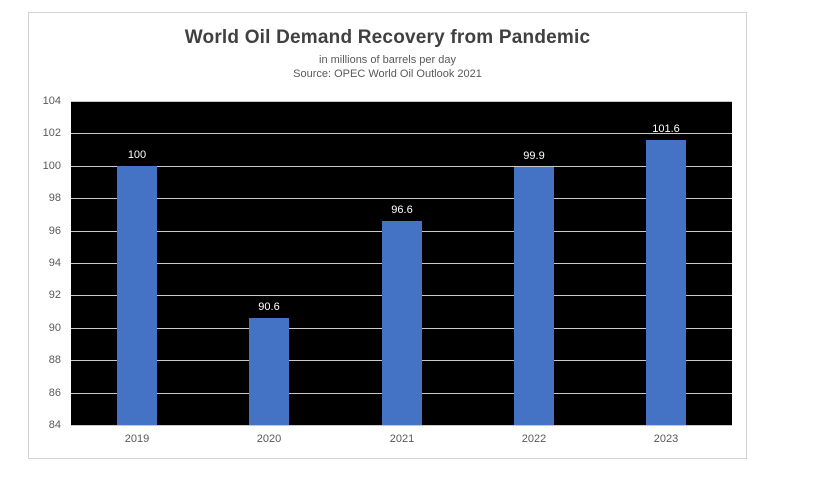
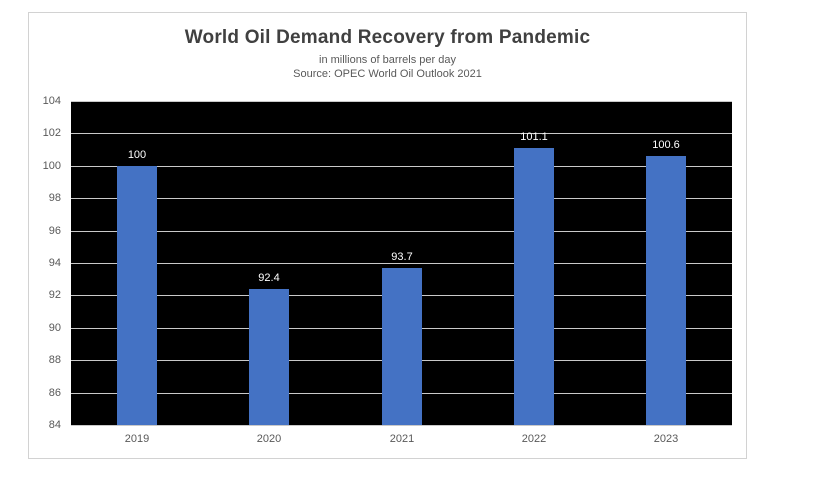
2020: 90.6 -> 92.4
2021: 96.6 -> 93.7
2022: 99.9 -> 101.1
2023: 101.6 -> 100.6
